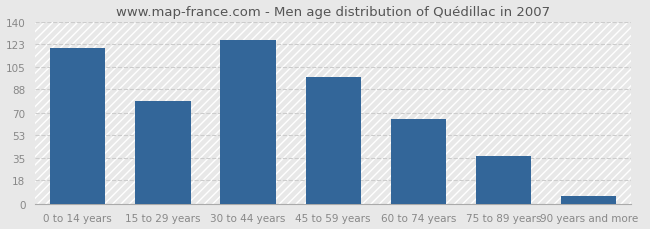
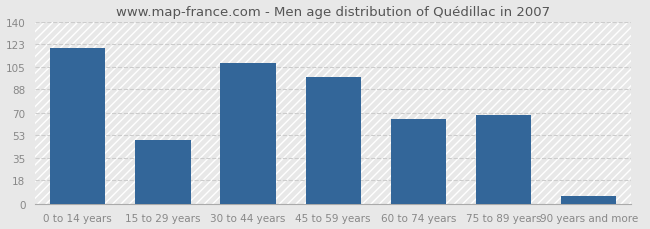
15 to 29 years: 79 -> 49
30 to 44 years: 126 -> 108
75 to 89 years: 37 -> 68
